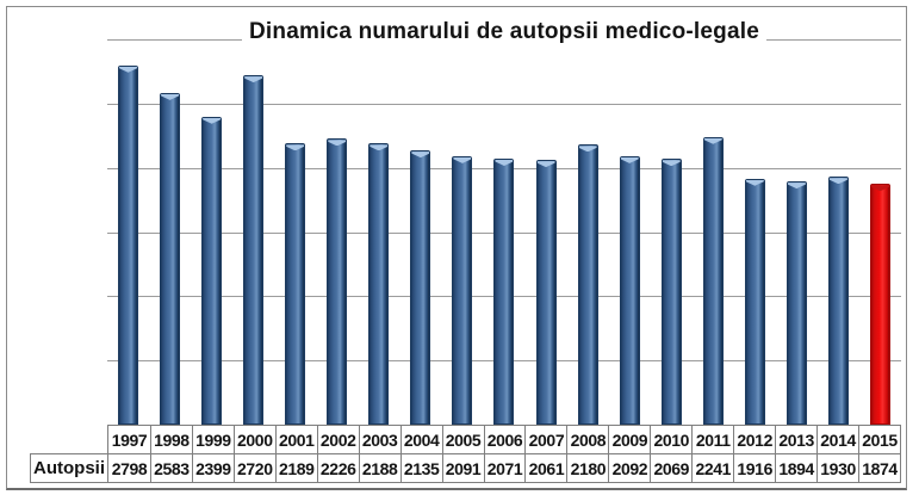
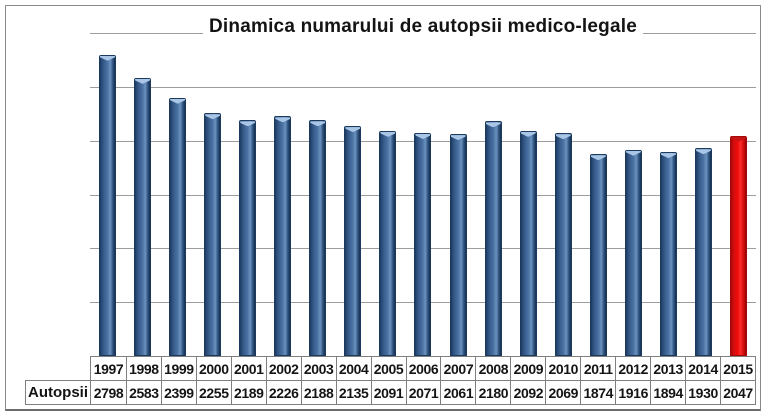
2000: 2720 -> 2255
2011: 2241 -> 1874
2015: 1874 -> 2047
